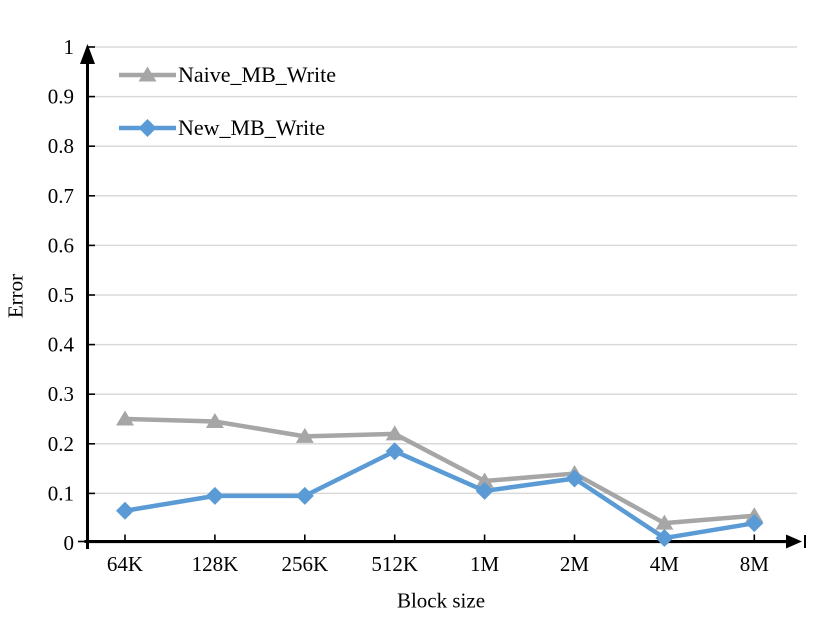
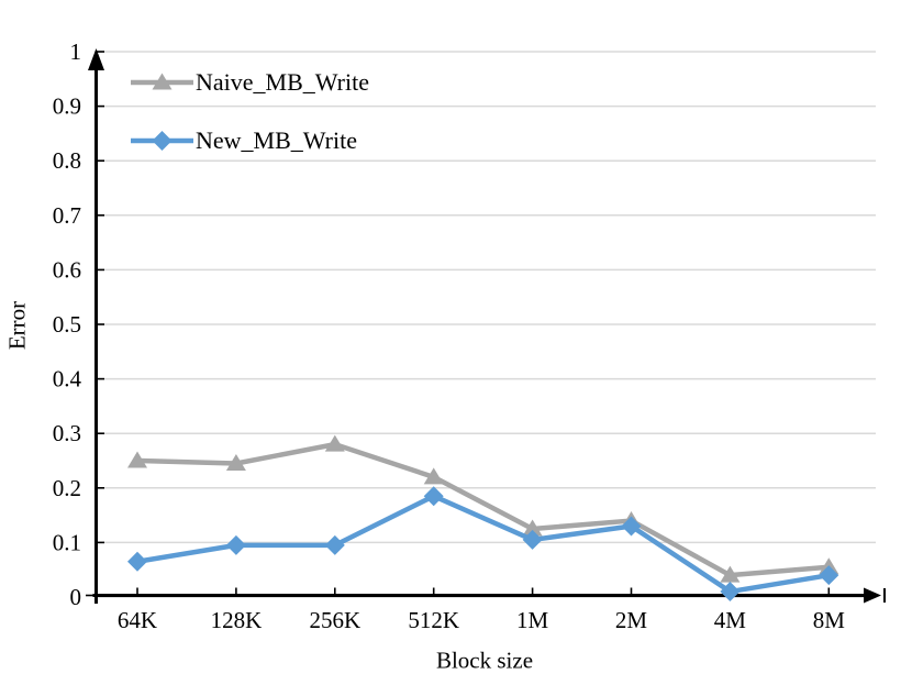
Naive_MB_Write/256K: 0.21 -> 0.28
